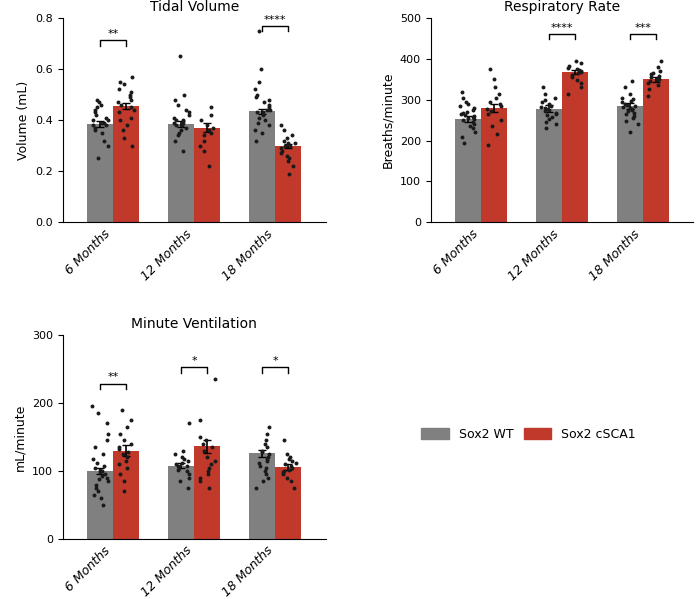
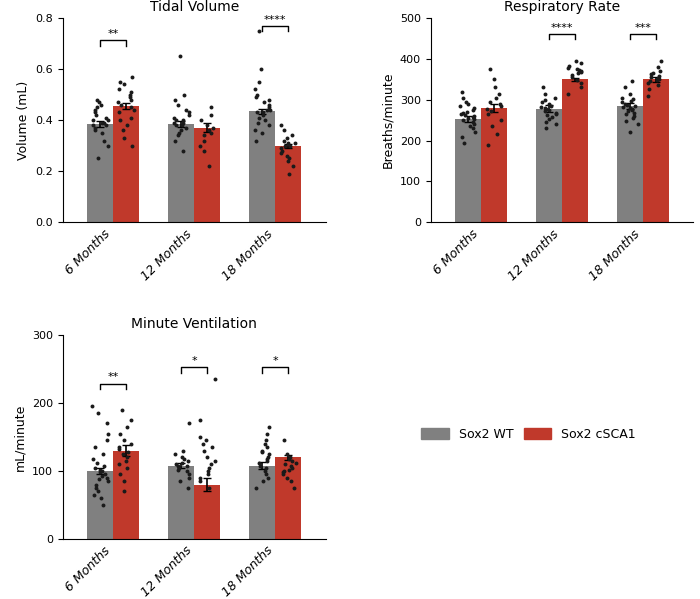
Respiratory Rate/Sox2 cSCA1/12 Months: 368 -> 350
Minute Ventilation/Sox2 cSCA1/12 Months: 136 -> 80
Minute Ventilation/Sox2 WT/18 Months: 126 -> 108
Minute Ventilation/Sox2 cSCA1/18 Months: 106 -> 120
